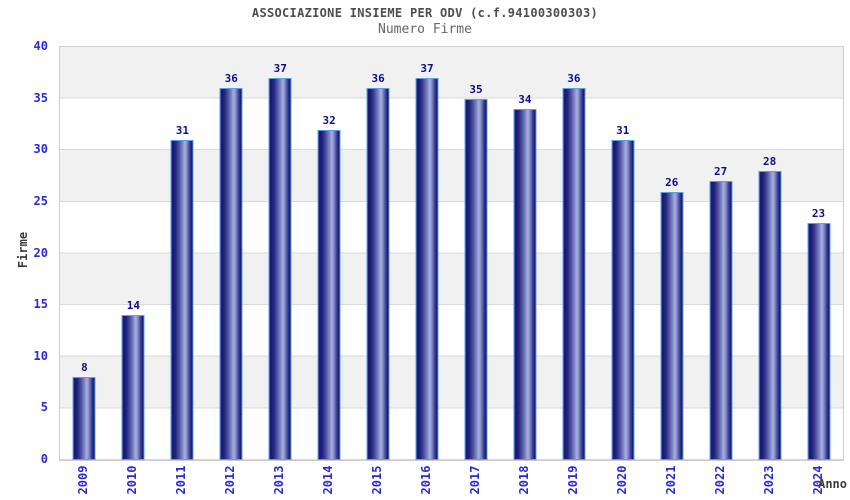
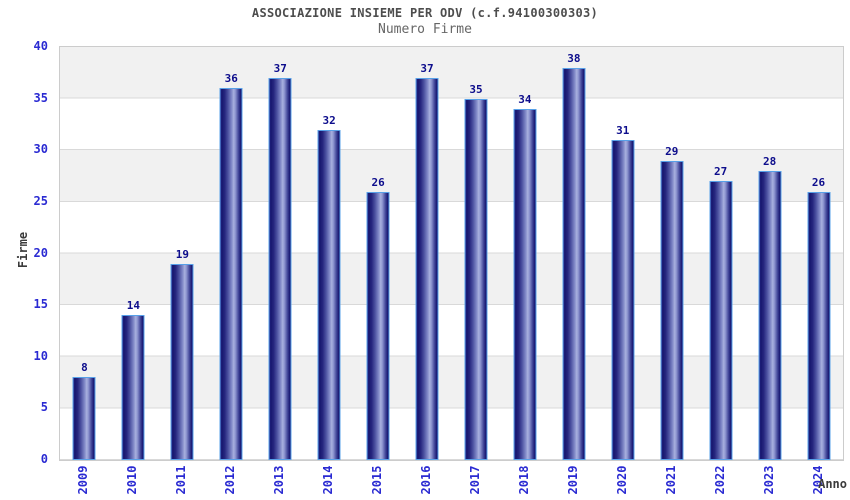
2011: 31 -> 19
2015: 36 -> 26
2019: 36 -> 38
2021: 26 -> 29
2024: 23 -> 26
